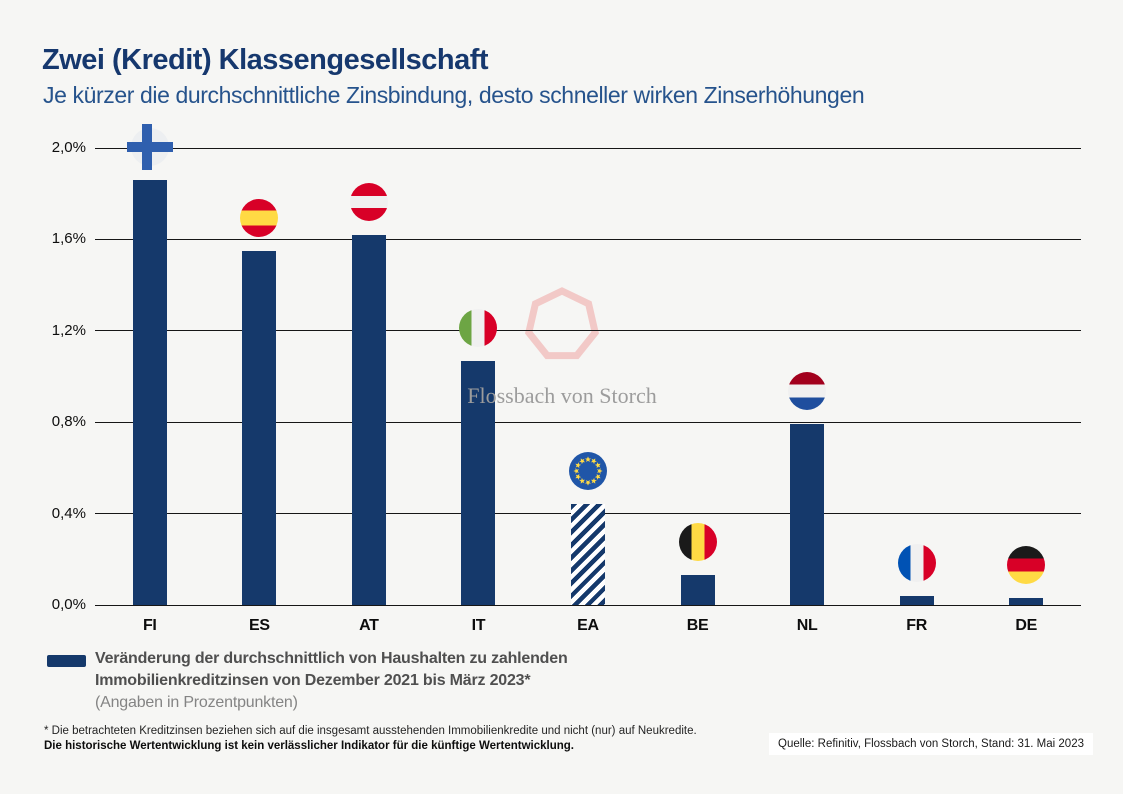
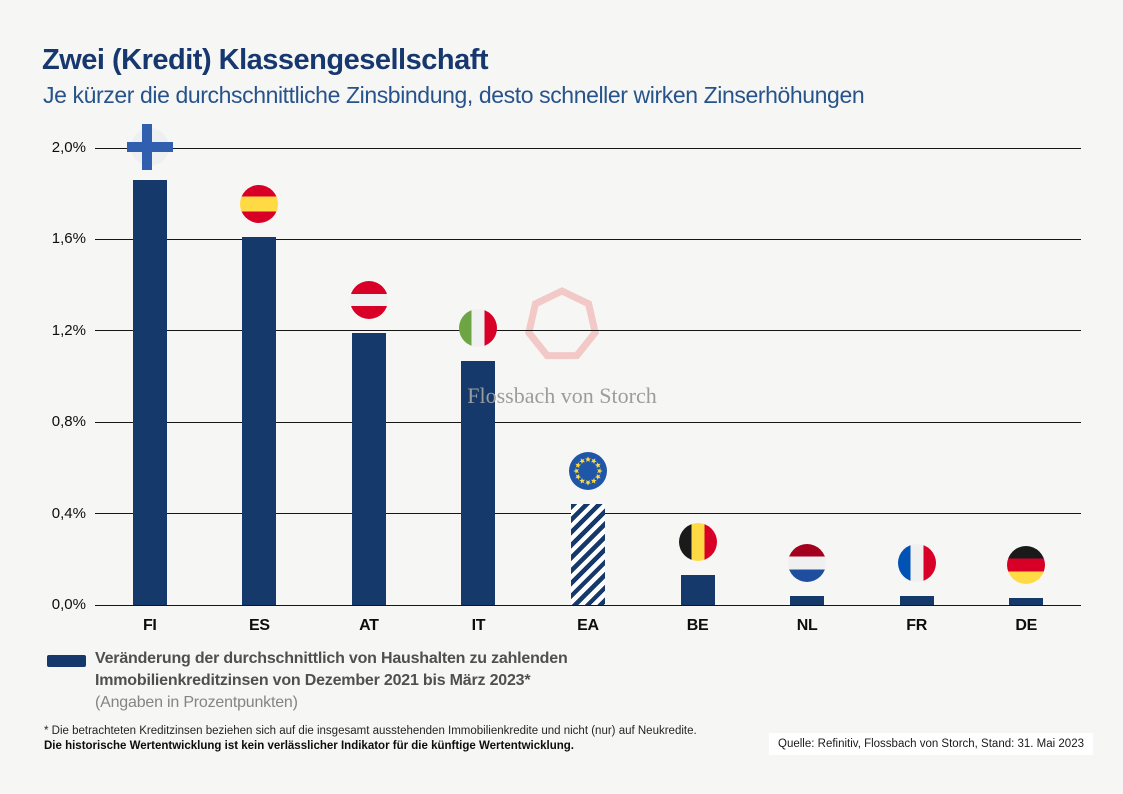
ES: 1,55% -> 1,61%
AT: 1,62% -> 1,19%
NL: 0,79% -> 0,04%
